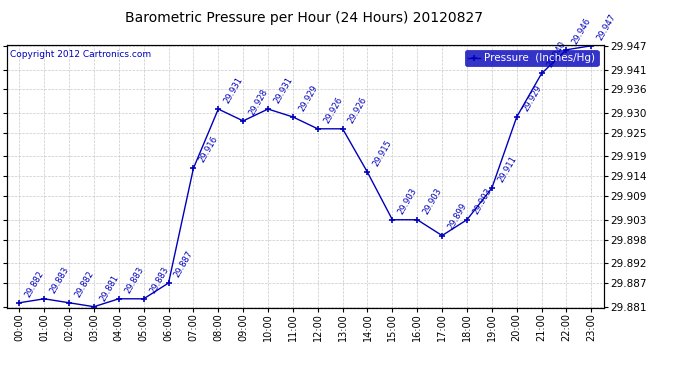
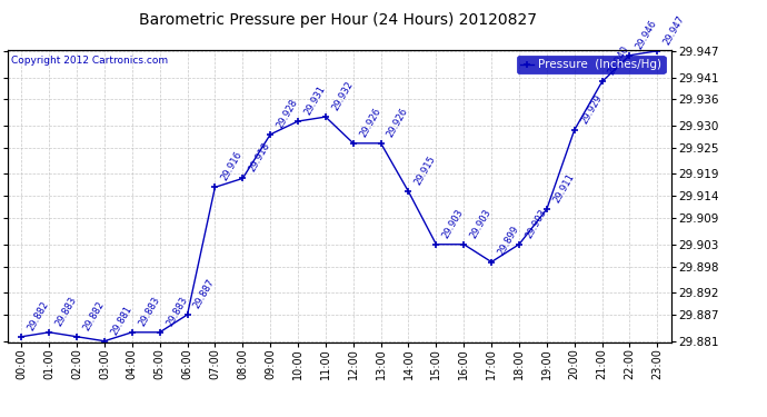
08:00: 29.931 -> 29.918
11:00: 29.929 -> 29.932
